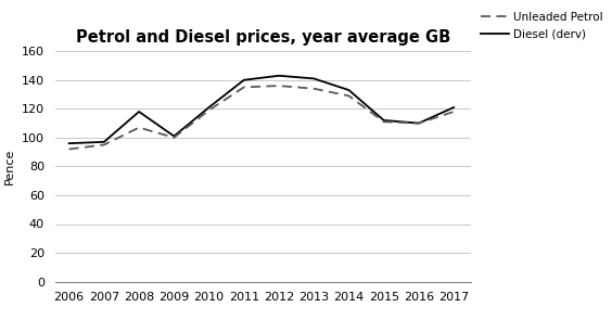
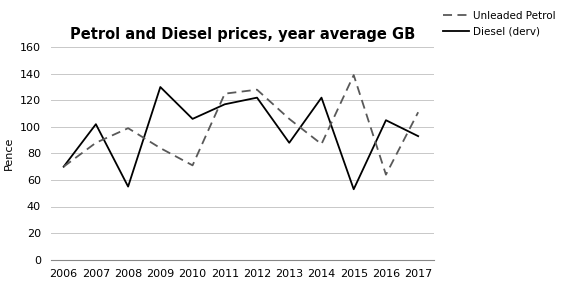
Unleaded Petrol/2006: 92 -> 70
Diesel (derv)/2006: 96 -> 70
Unleaded Petrol/2007: 95 -> 88
Diesel (derv)/2007: 97 -> 102
Unleaded Petrol/2008: 107 -> 99
Diesel (derv)/2008: 118 -> 55
Unleaded Petrol/2009: 100 -> 84
Diesel (derv)/2009: 101 -> 130
Unleaded Petrol/2010: 119 -> 71
Diesel (derv)/2010: 121 -> 106
Unleaded Petrol/2011: 135 -> 125
Diesel (derv)/2011: 140 -> 117
Unleaded Petrol/2012: 136 -> 128
Diesel (derv)/2012: 143 -> 122
Unleaded Petrol/2013: 134 -> 106
Diesel (derv)/2013: 141 -> 88
Unleaded Petrol/2014: 129 -> 87
Diesel (derv)/2014: 133 -> 122
Unleaded Petrol/2015: 111 -> 139
Diesel (derv)/2015: 112 -> 53
Unleaded Petrol/2016: 110 -> 64
Diesel (derv)/2016: 110 -> 105
Unleaded Petrol/2017: 118 -> 111
Diesel (derv)/2017: 121 -> 93
